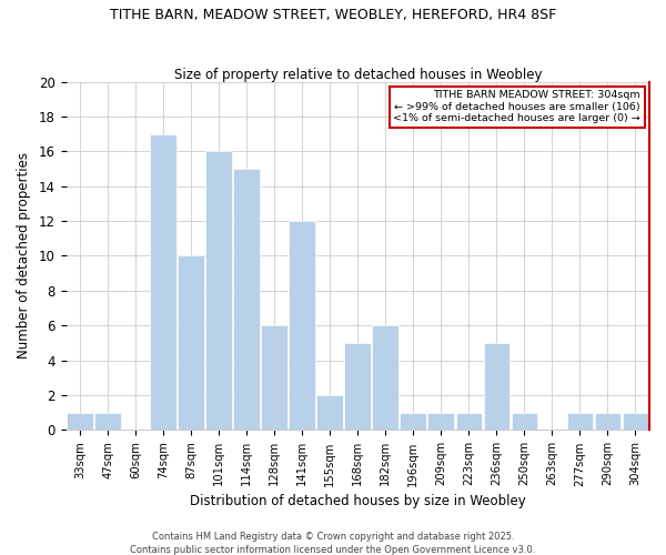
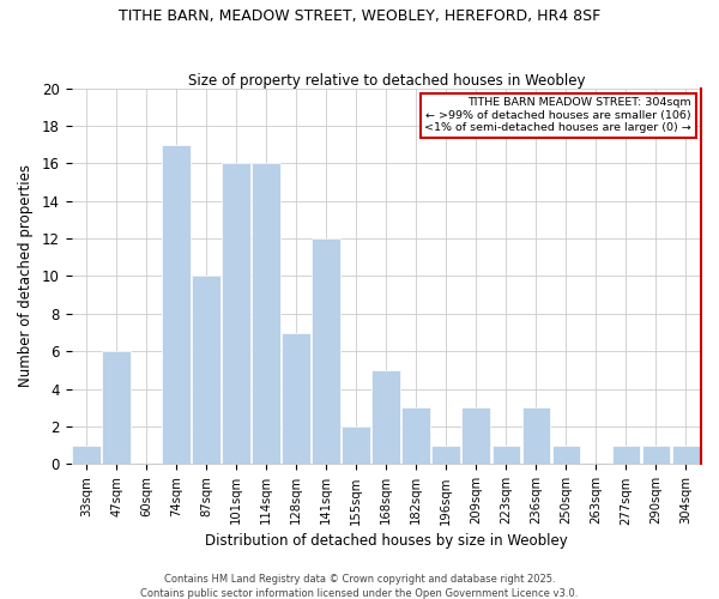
47sqm: 1 -> 6
114sqm: 15 -> 16
128sqm: 6 -> 7
182sqm: 6 -> 3
209sqm: 1 -> 3
236sqm: 5 -> 3
